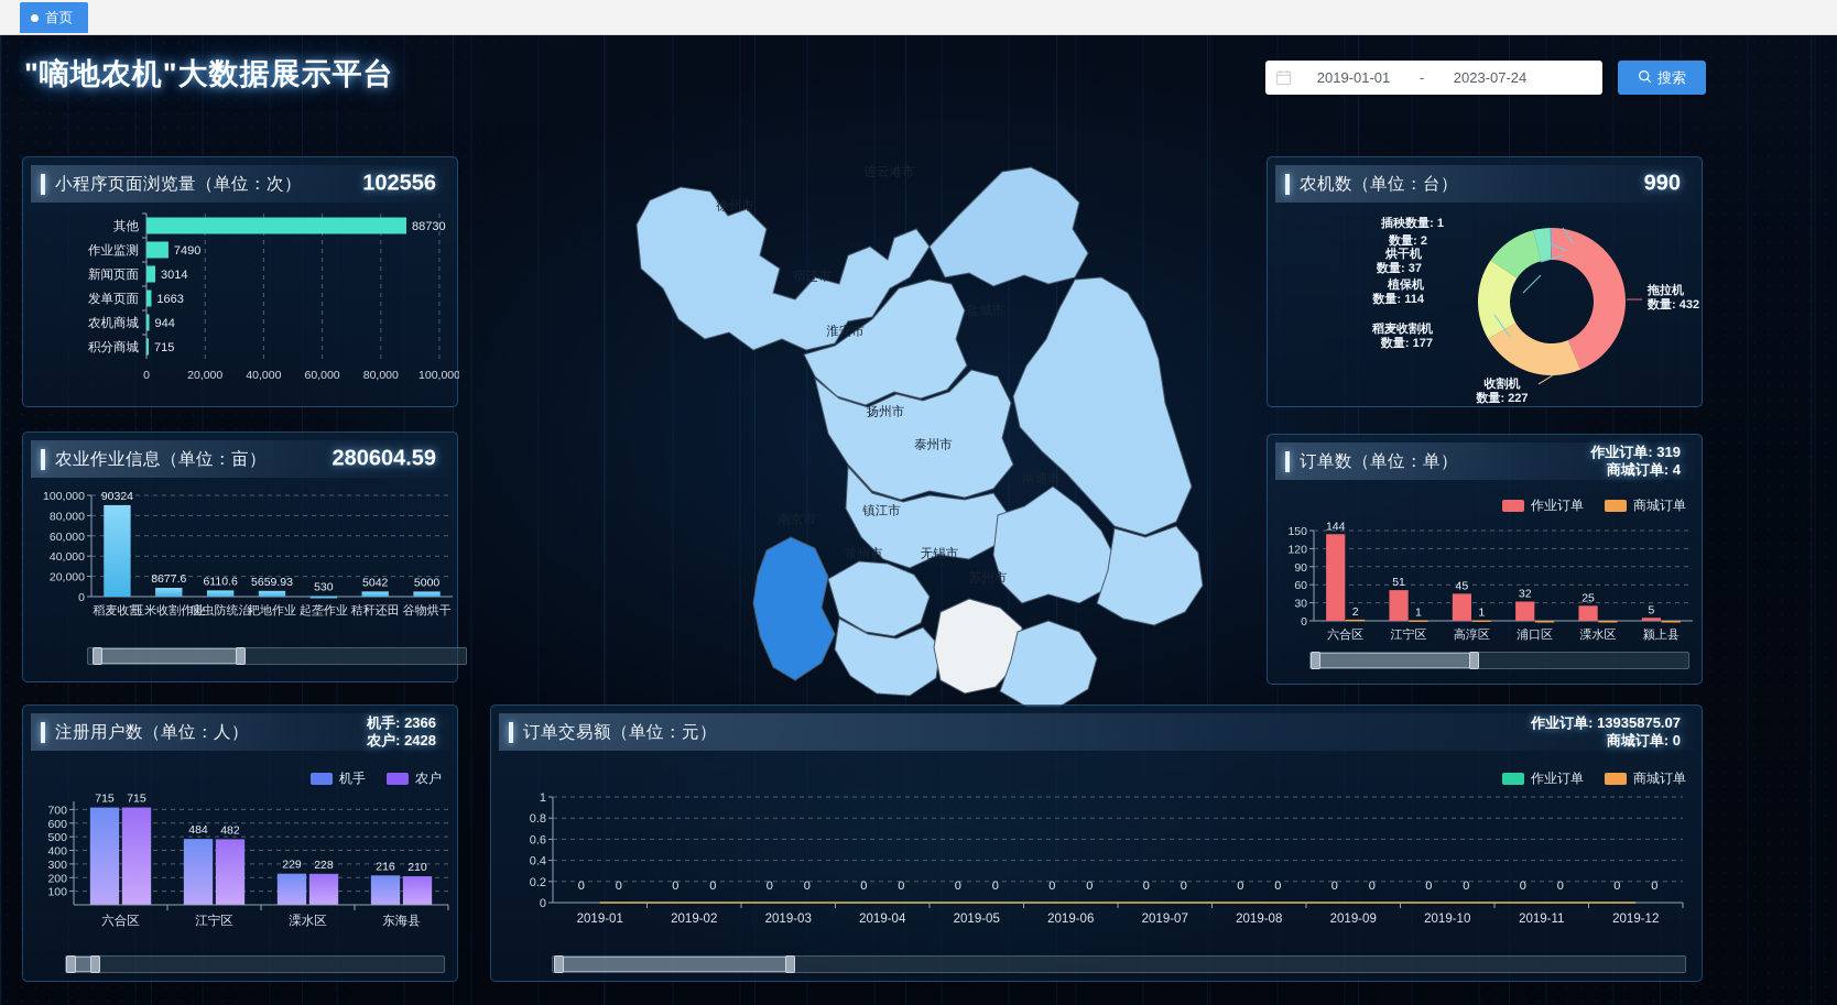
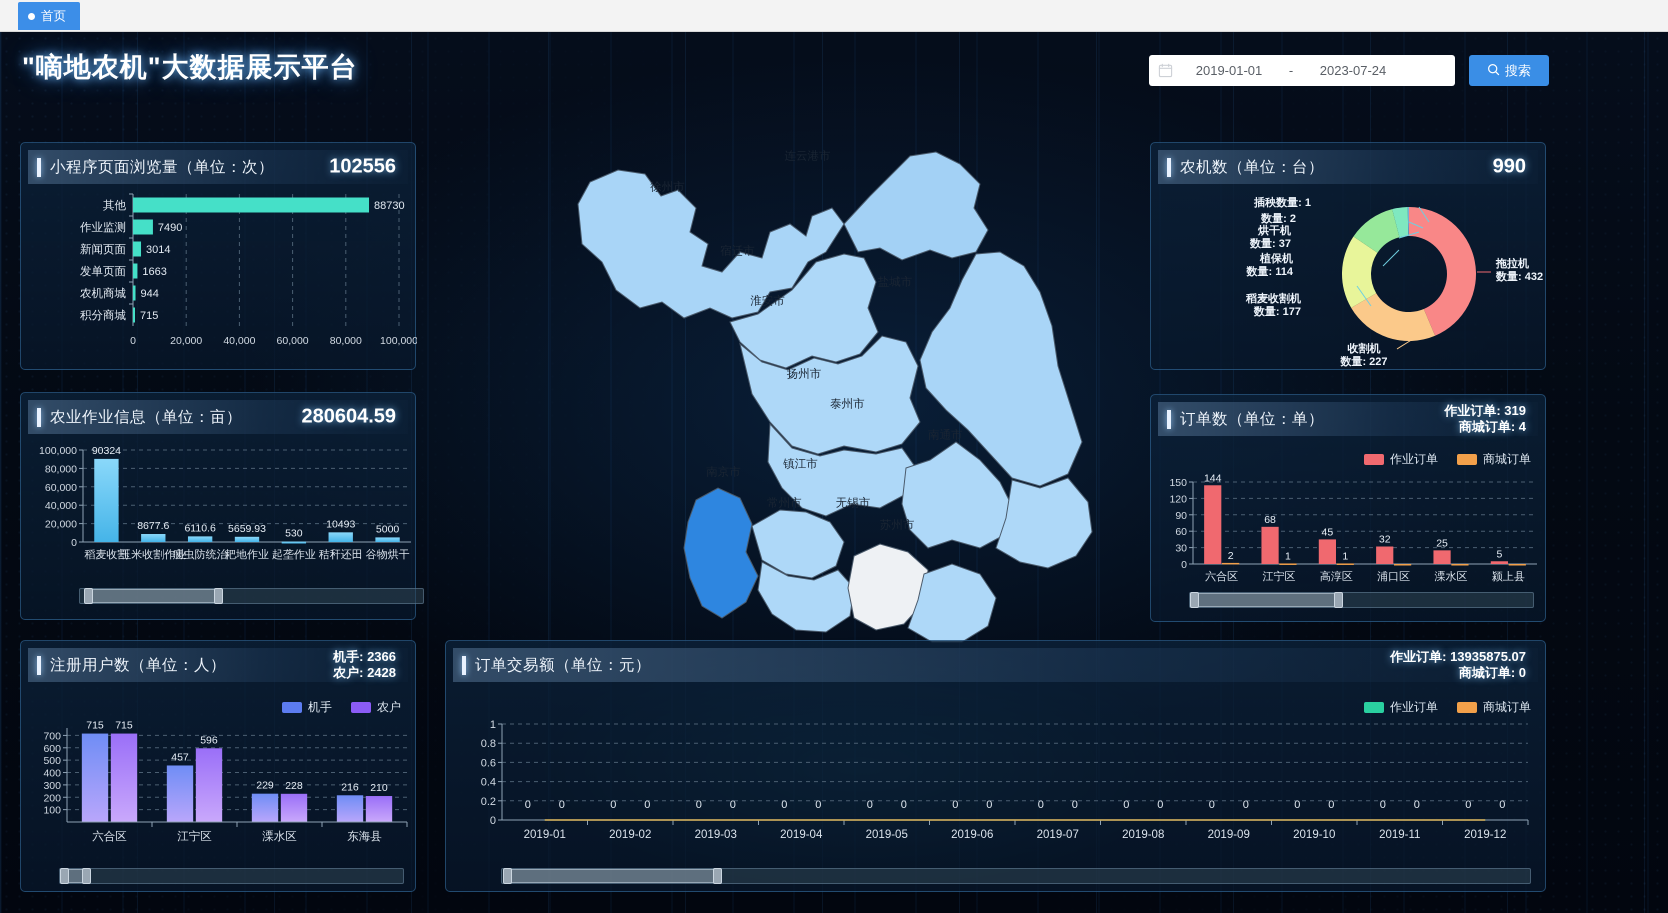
农业作业信息（单位：亩）/秸秆还田: 5042 -> 10493
订单数（单位：单）/作业订单/江宁区: 51 -> 68
注册用户数（单位：人）/机手/江宁区: 484 -> 457
注册用户数（单位：人）/农户/江宁区: 482 -> 596
